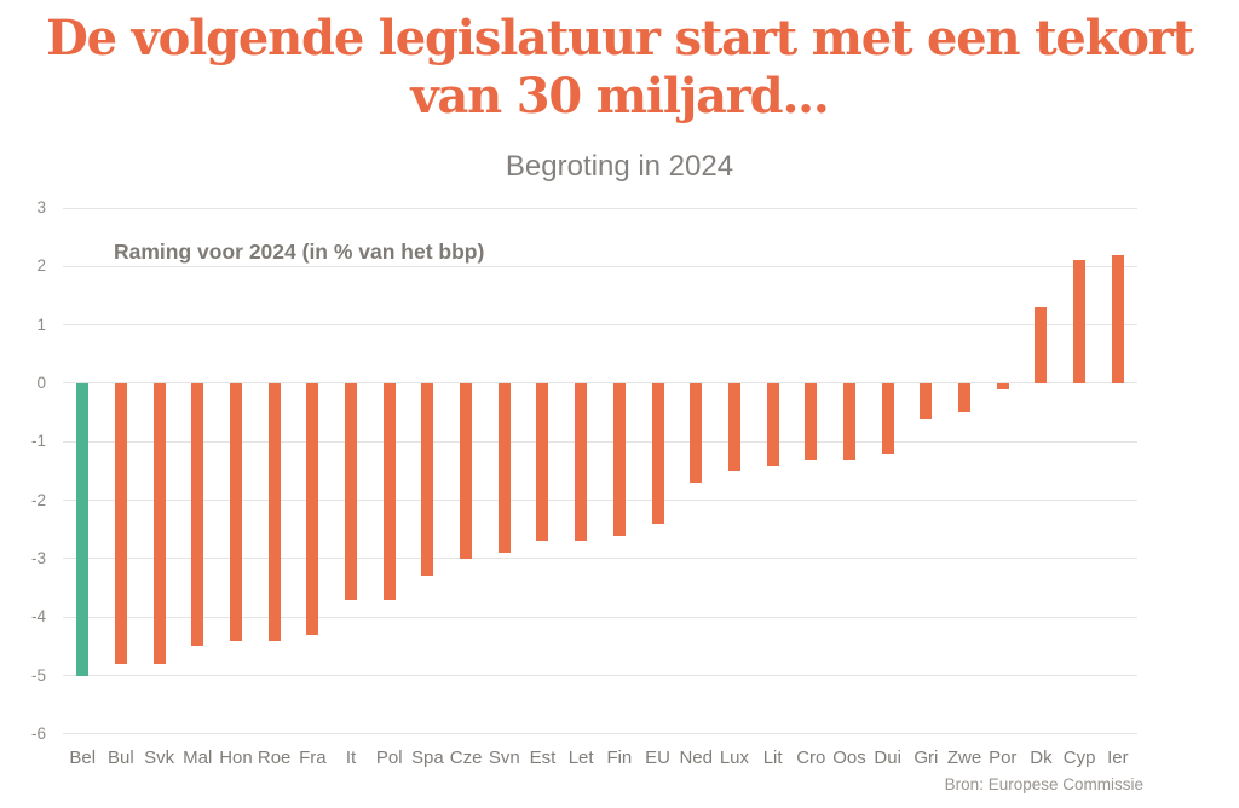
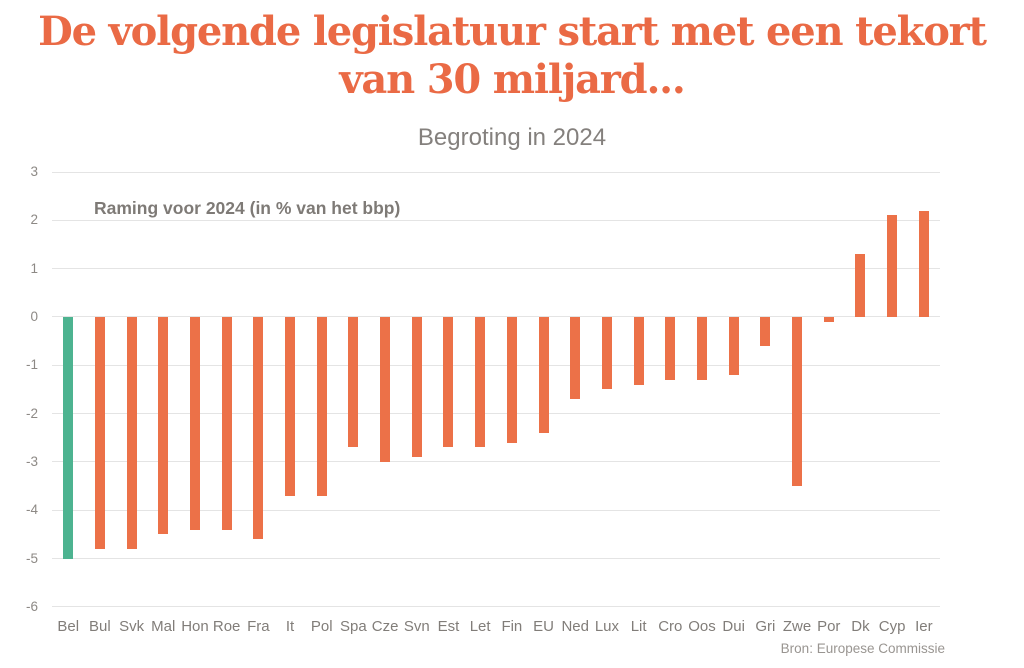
Fra: -4.3 -> -4.6
Spa: -3.3 -> -2.7
Zwe: -0.5 -> -3.5
